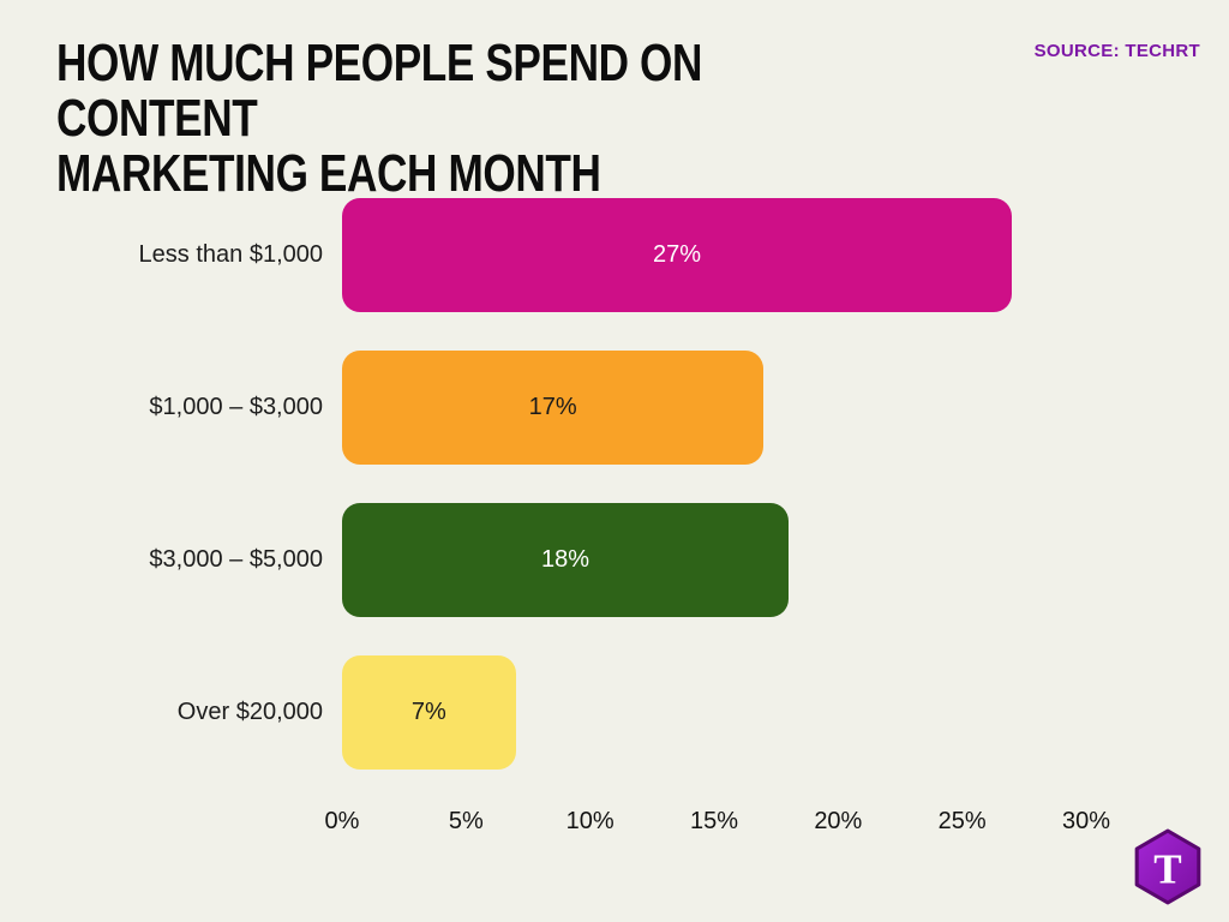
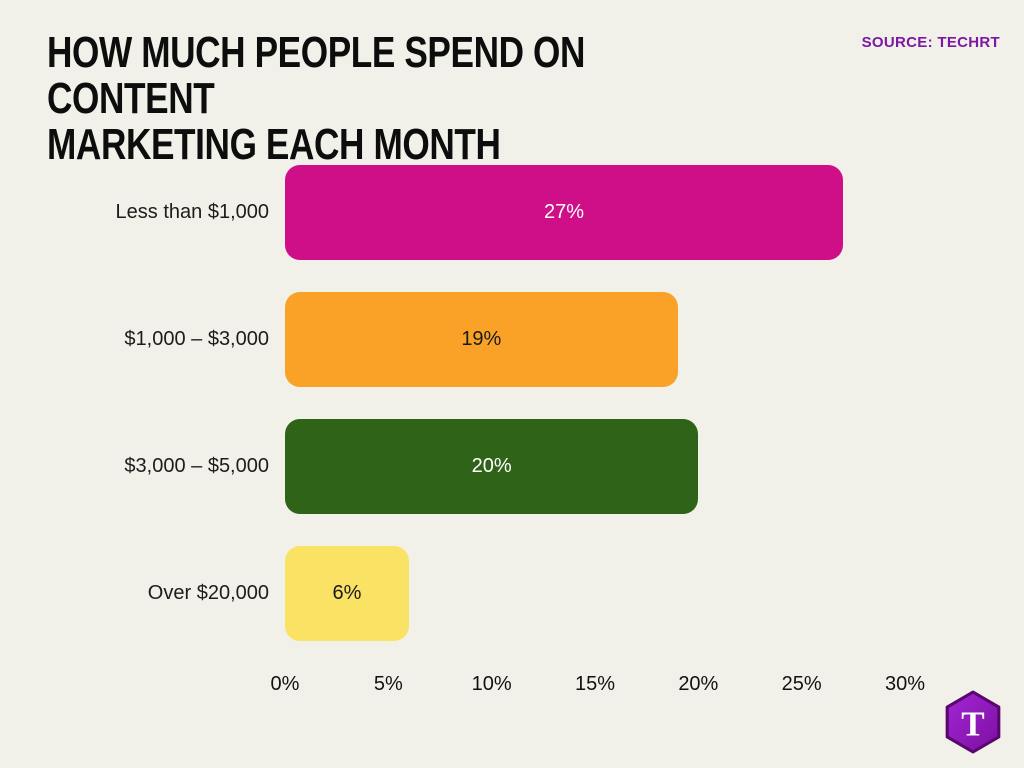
$1,000 – $3,000: 17% -> 19%
$3,000 – $5,000: 18% -> 20%
Over $20,000: 7% -> 6%
